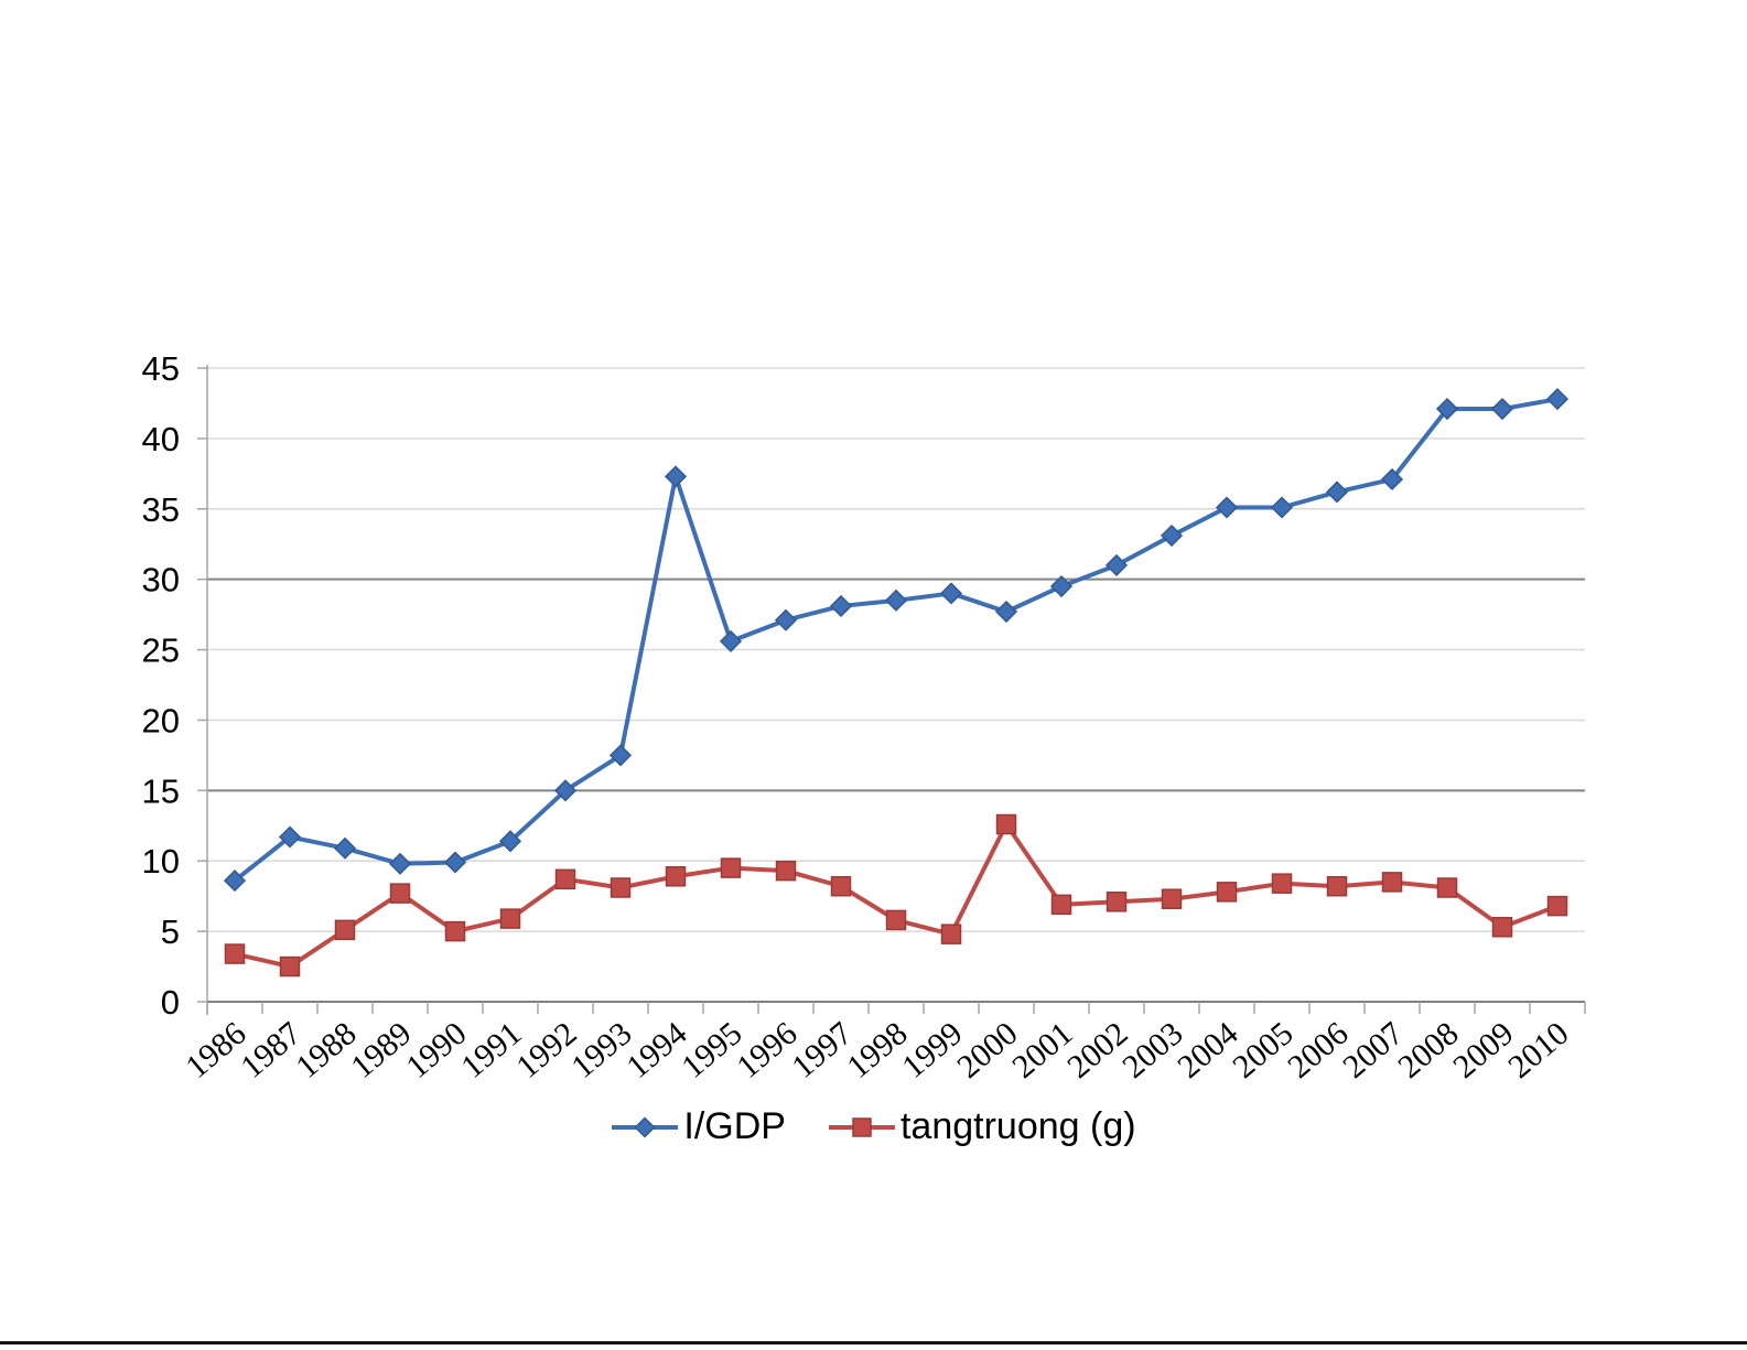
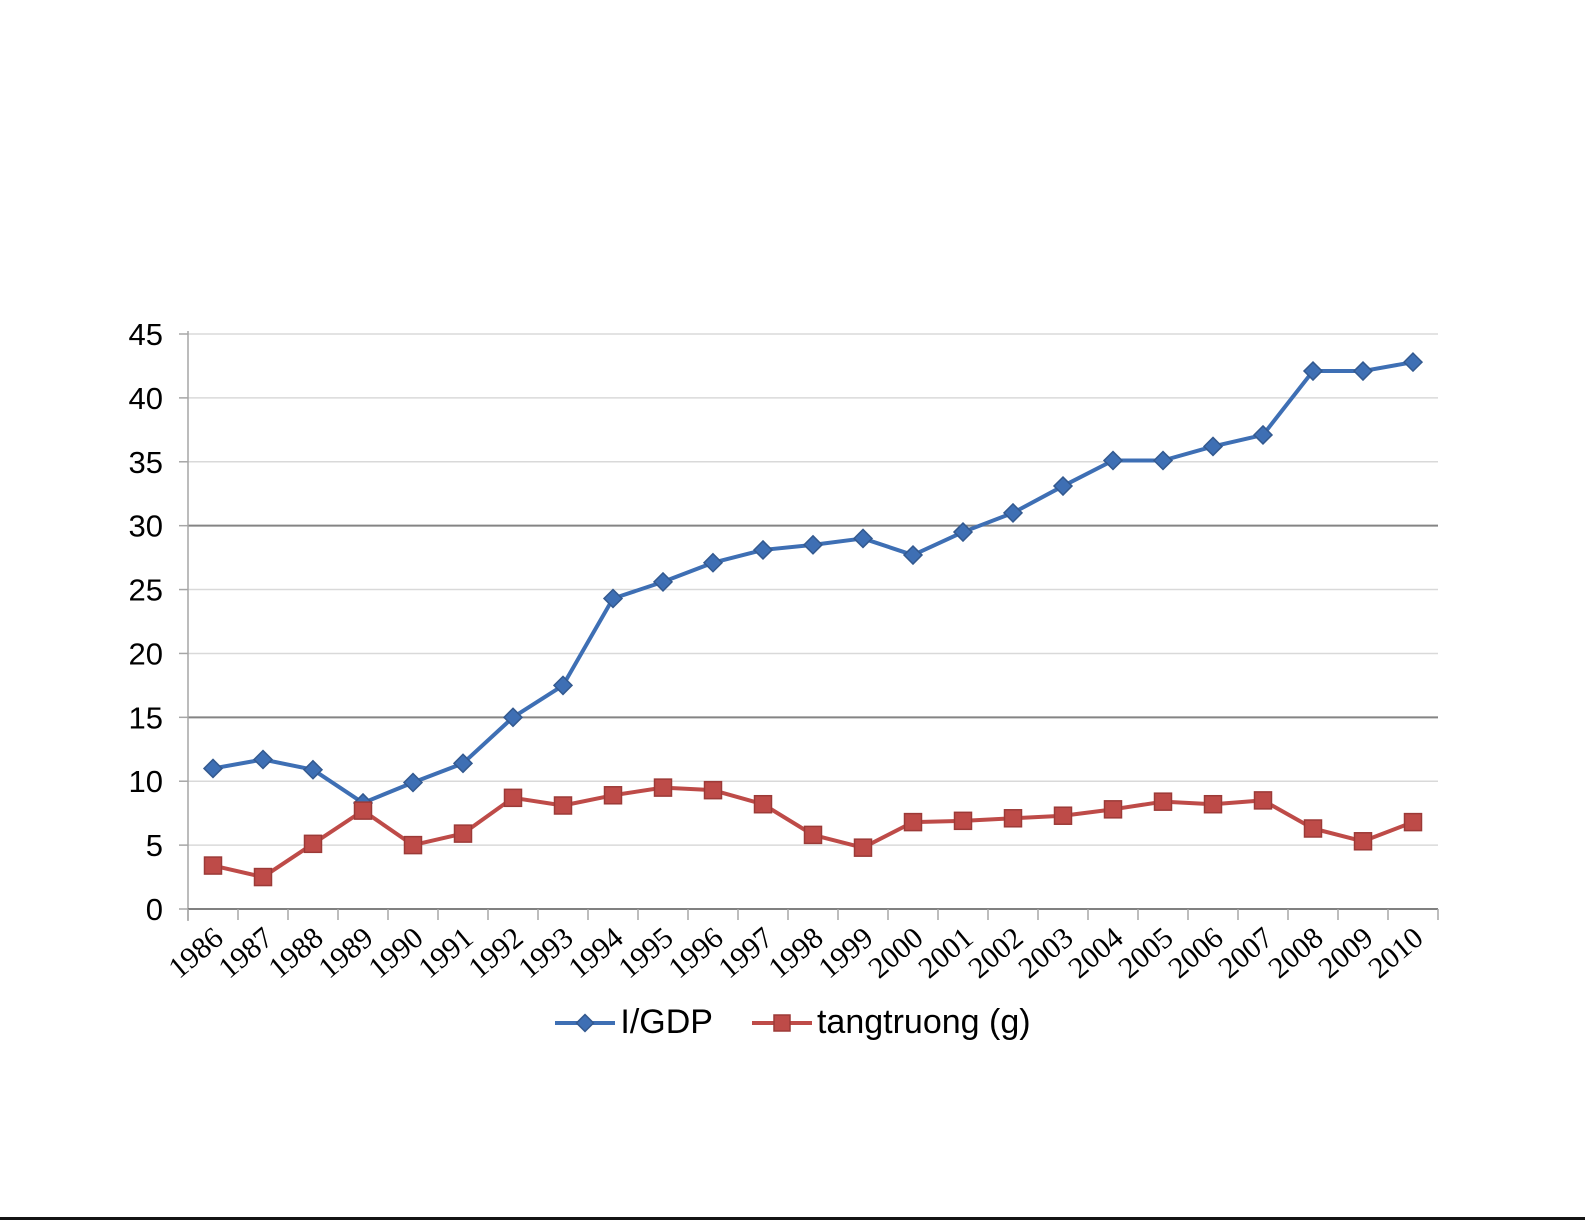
I/GDP/1986: 8.6 -> 11.0
I/GDP/1989: 9.8 -> 8.3
I/GDP/1994: 37.3 -> 24.3
tangtruong (g)/2000: 12.6 -> 6.8
tangtruong (g)/2008: 8.1 -> 6.3
